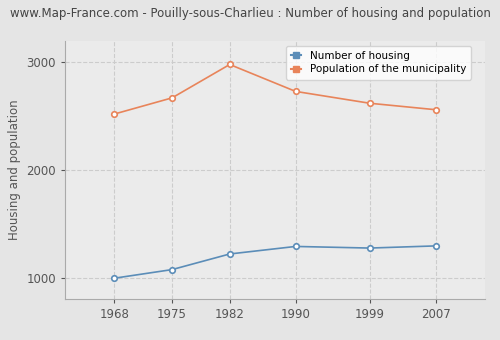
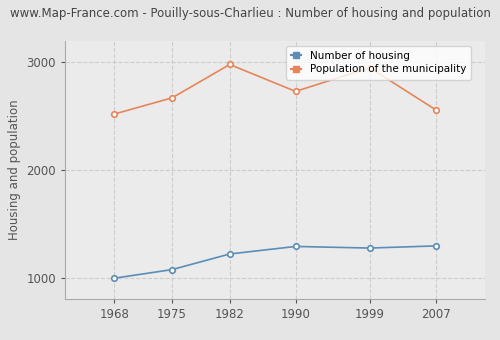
Population of the municipality/1999: 2620 -> 2950
